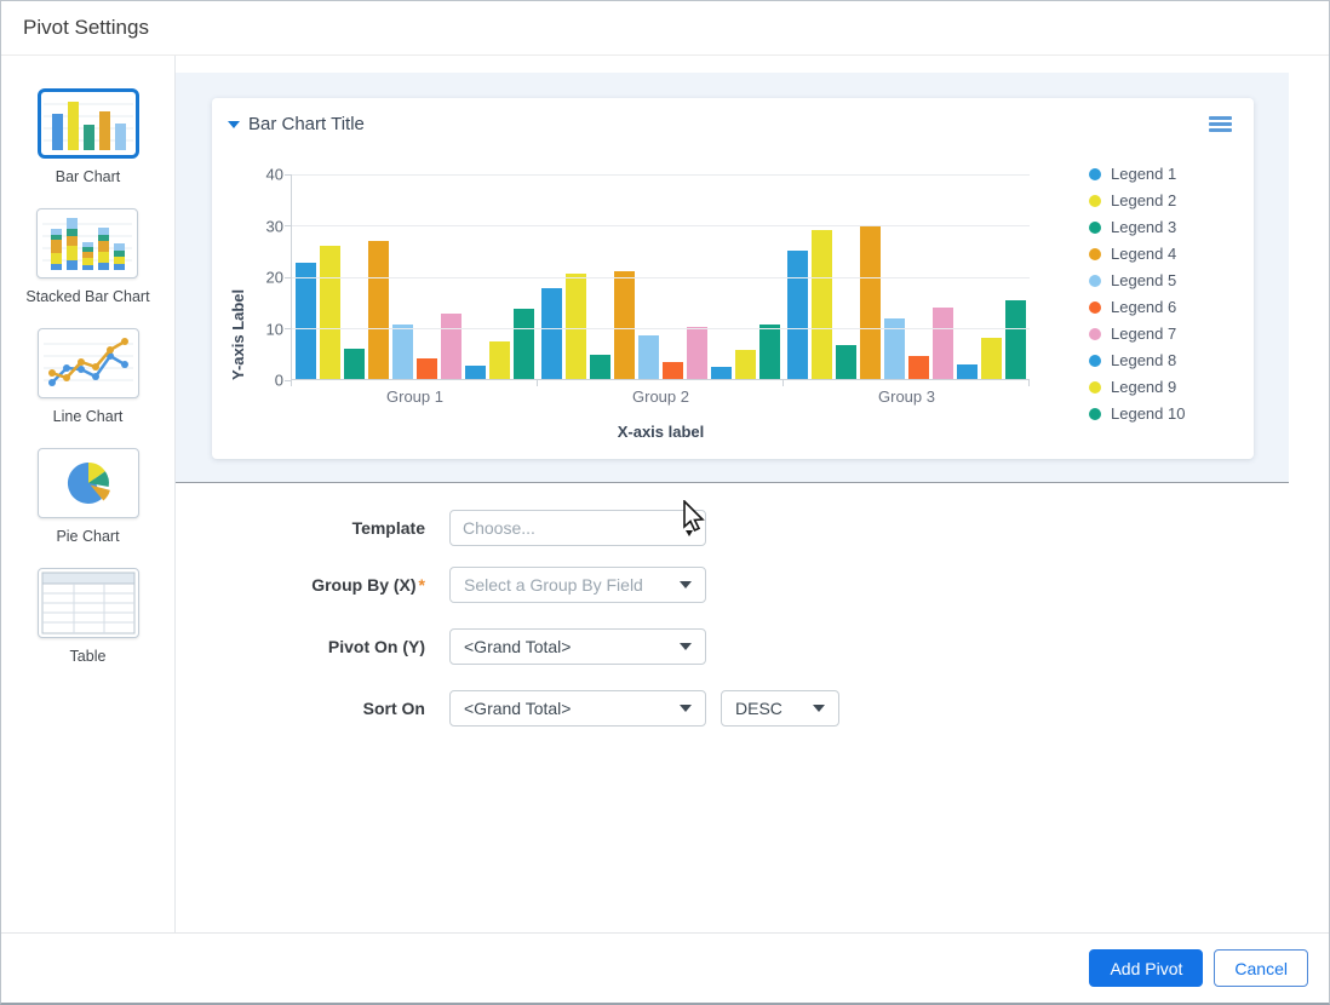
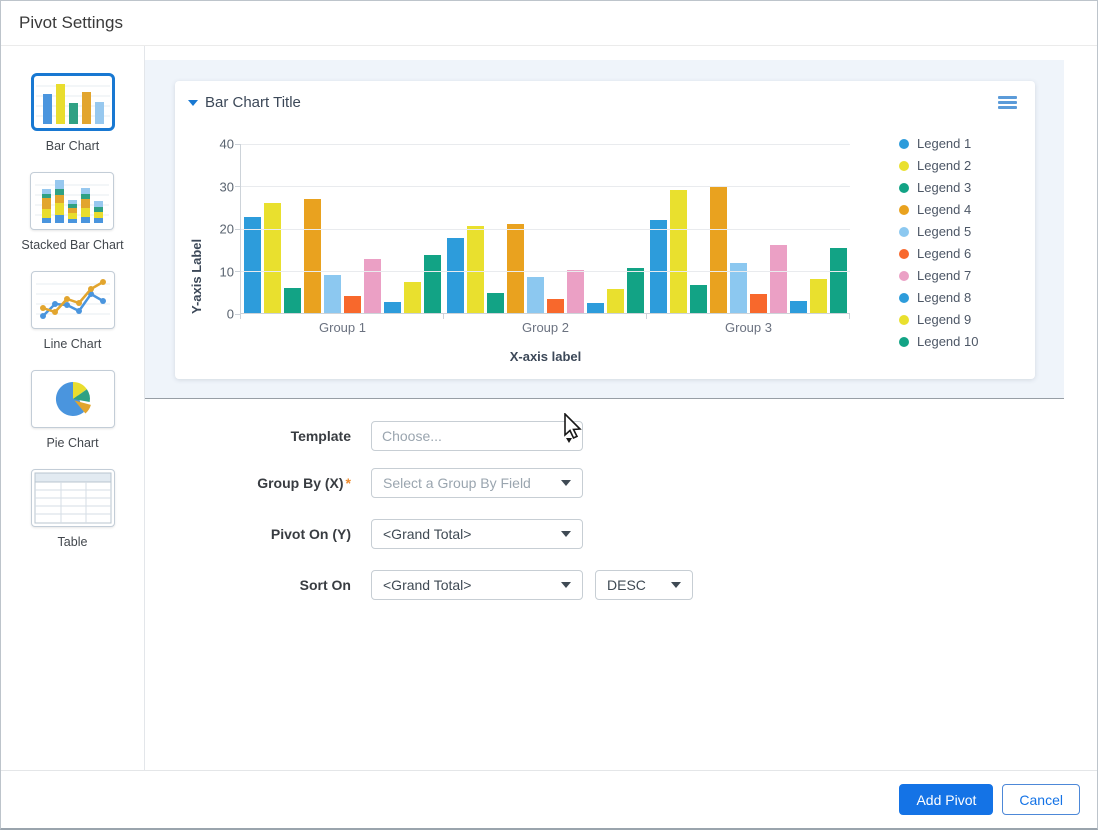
Legend 5/Group 1: 11 -> 9
Legend 1/Group 3: 25 -> 22
Legend 7/Group 3: 14 -> 16
